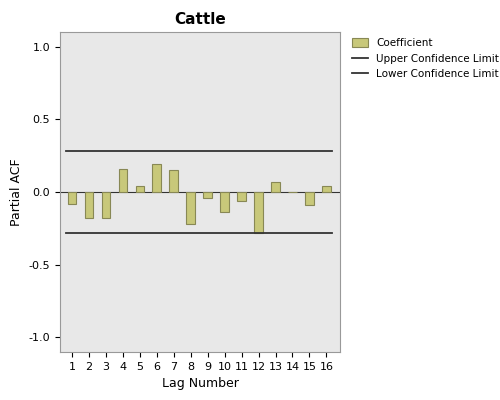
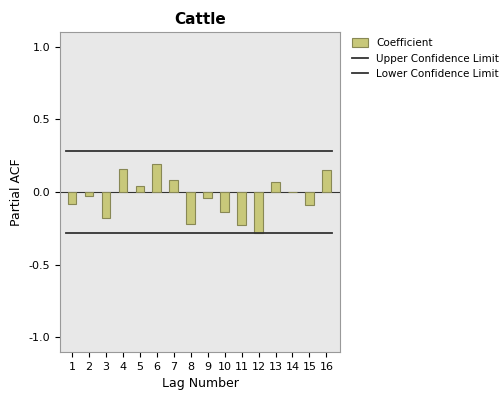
2: -0.18 -> -0.03
7: 0.15 -> 0.08
11: -0.06 -> -0.23
16: 0.04 -> 0.15
